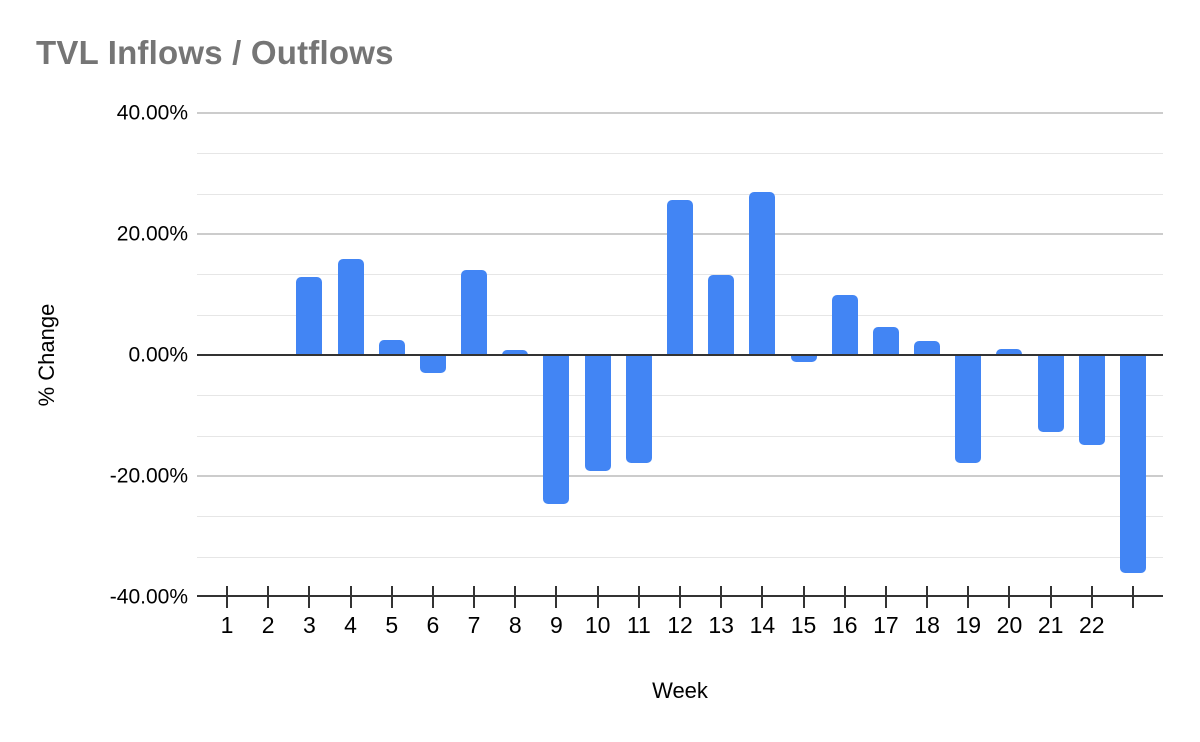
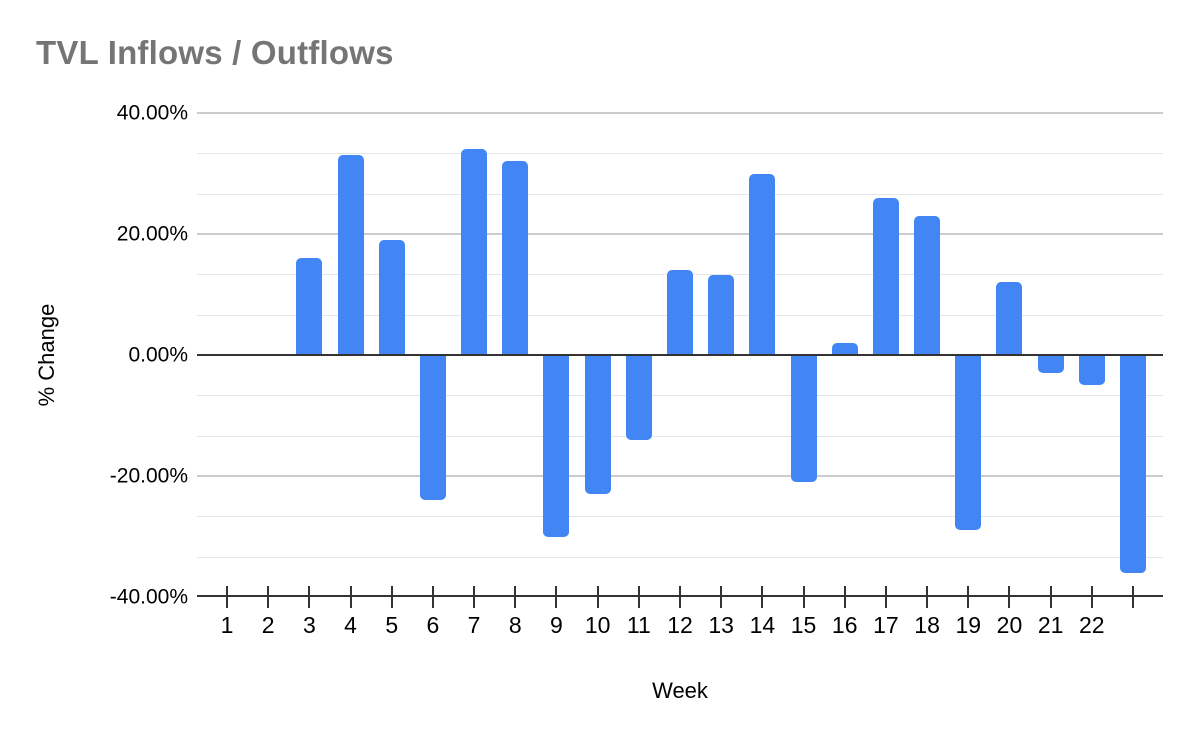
3: 13% -> 16%
4: 16% -> 33%
5: 2% -> 19%
6: -3% -> -24%
7: 14% -> 34%
8: 1% -> 32%
9: -25% -> -30%
10: -19% -> -23%
11: -18% -> -14%
12: 26% -> 14%
14: 27% -> 30%
15: -1% -> -21%
16: 10% -> 2%
17: 5% -> 26%
18: 2% -> 23%
19: -18% -> -29%
20: 1% -> 12%
21: -13% -> -3%
22: -15% -> -5%
